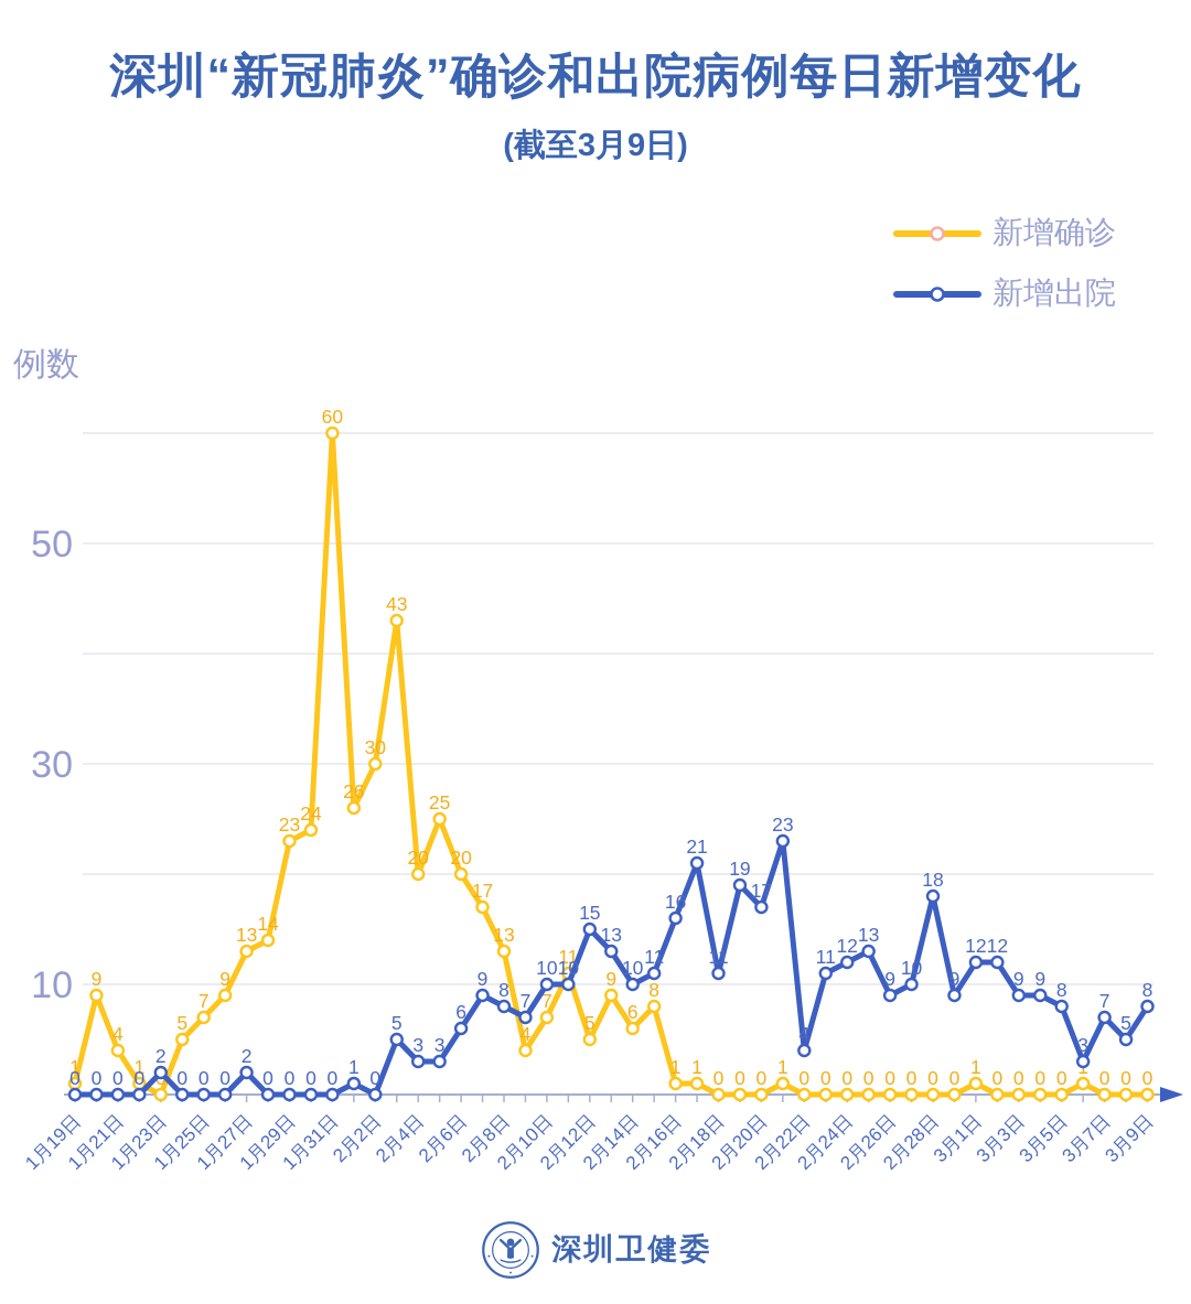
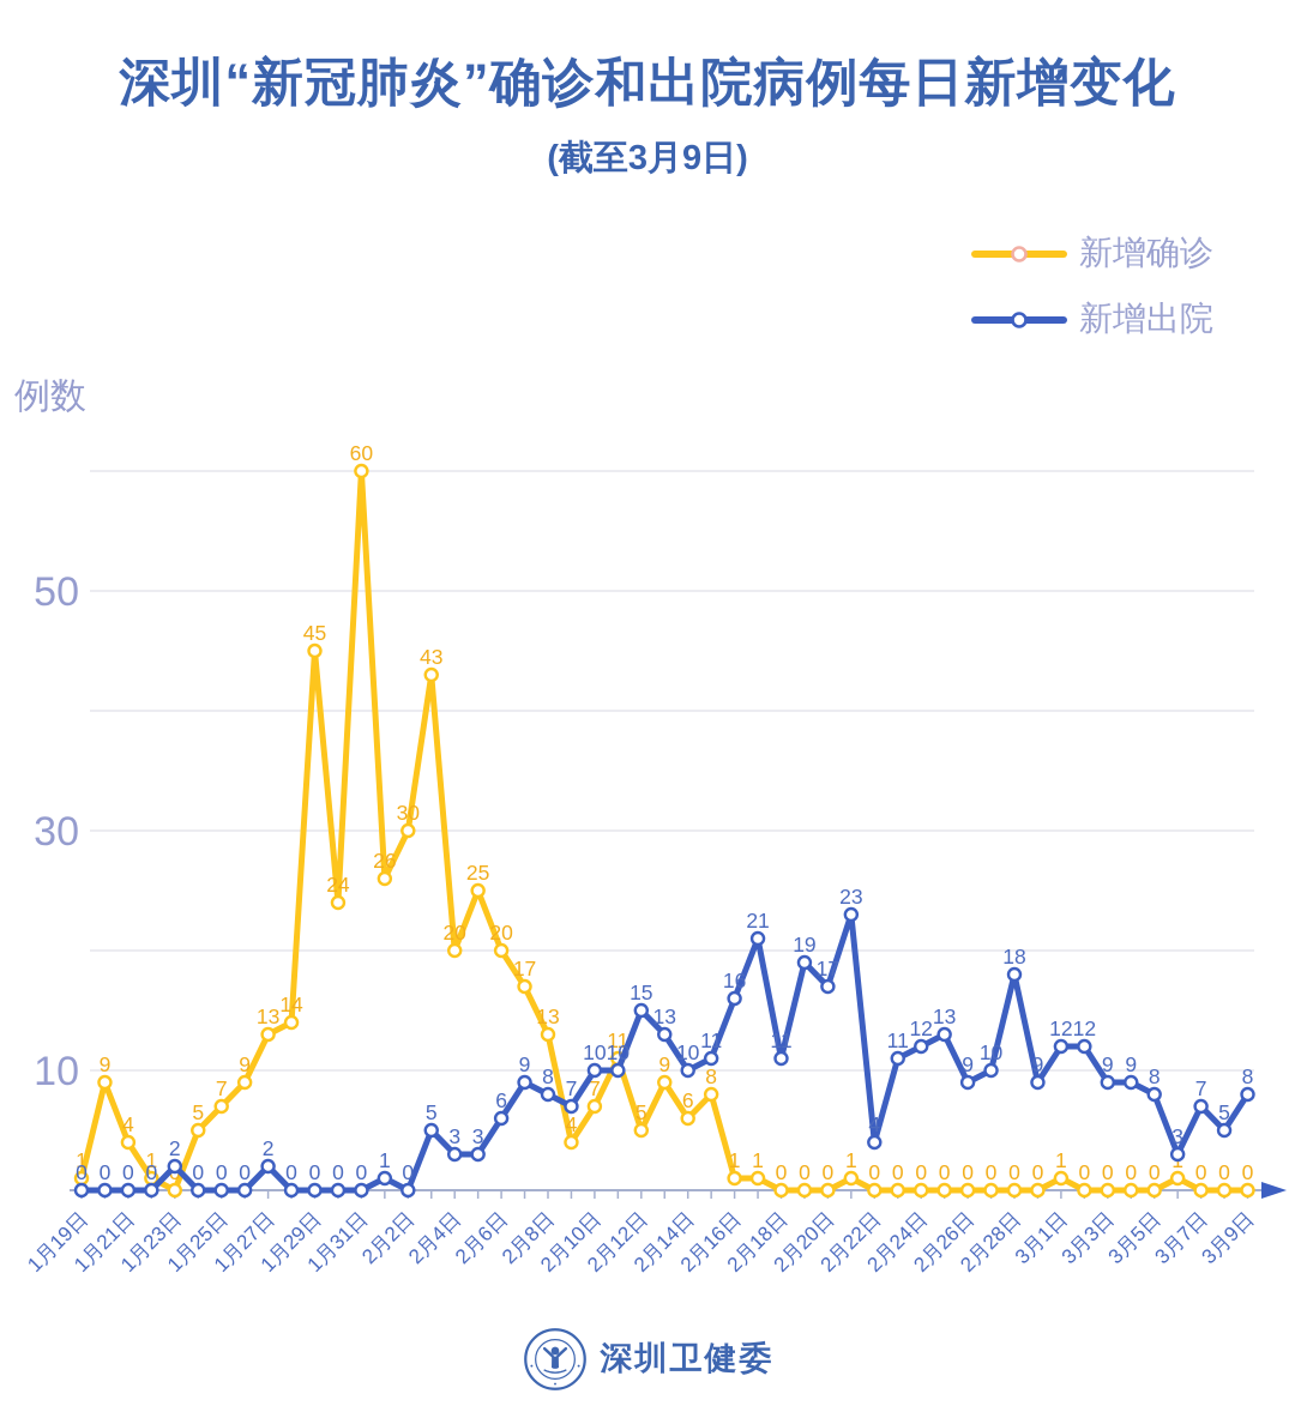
新增确诊/1月29日: 23 -> 45
